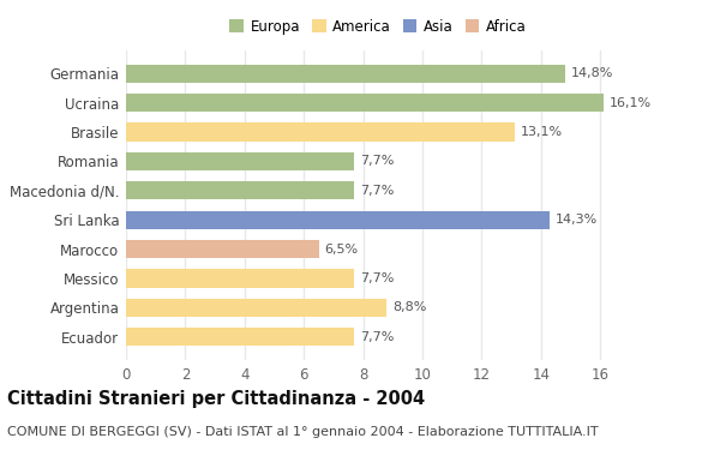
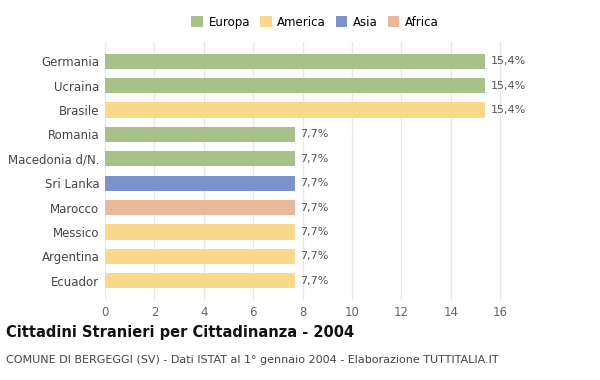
Germania: 14,8% -> 15,4%
Ucraina: 16,1% -> 15,4%
Brasile: 13,1% -> 15,4%
Sri Lanka: 14,3% -> 7,7%
Marocco: 6,5% -> 7,7%
Argentina: 8,8% -> 7,7%
